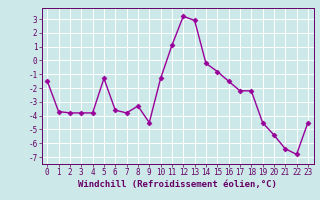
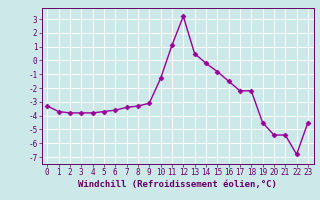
0: -1.5 -> -3.3
5: -1.3 -> -3.7
7: -3.8 -> -3.4
9: -4.5 -> -3.1
13: 2.9 -> 0.5
21: -6.4 -> -5.4
